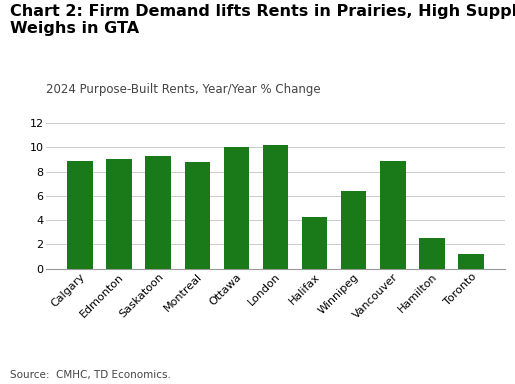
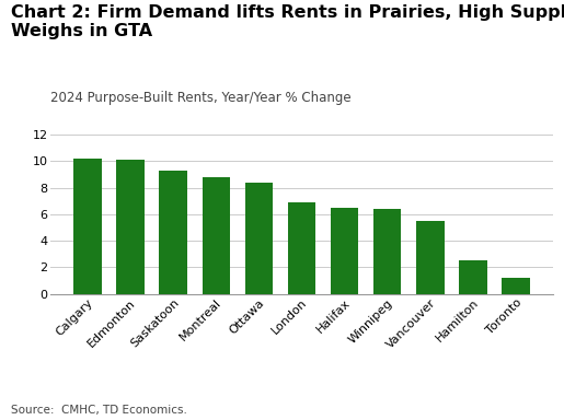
Calgary: 8.9 -> 10.2
Edmonton: 9.0 -> 10.1
Ottawa: 10.0 -> 8.4
London: 10.2 -> 6.9
Halifax: 4.3 -> 6.5
Vancouver: 8.9 -> 5.5
